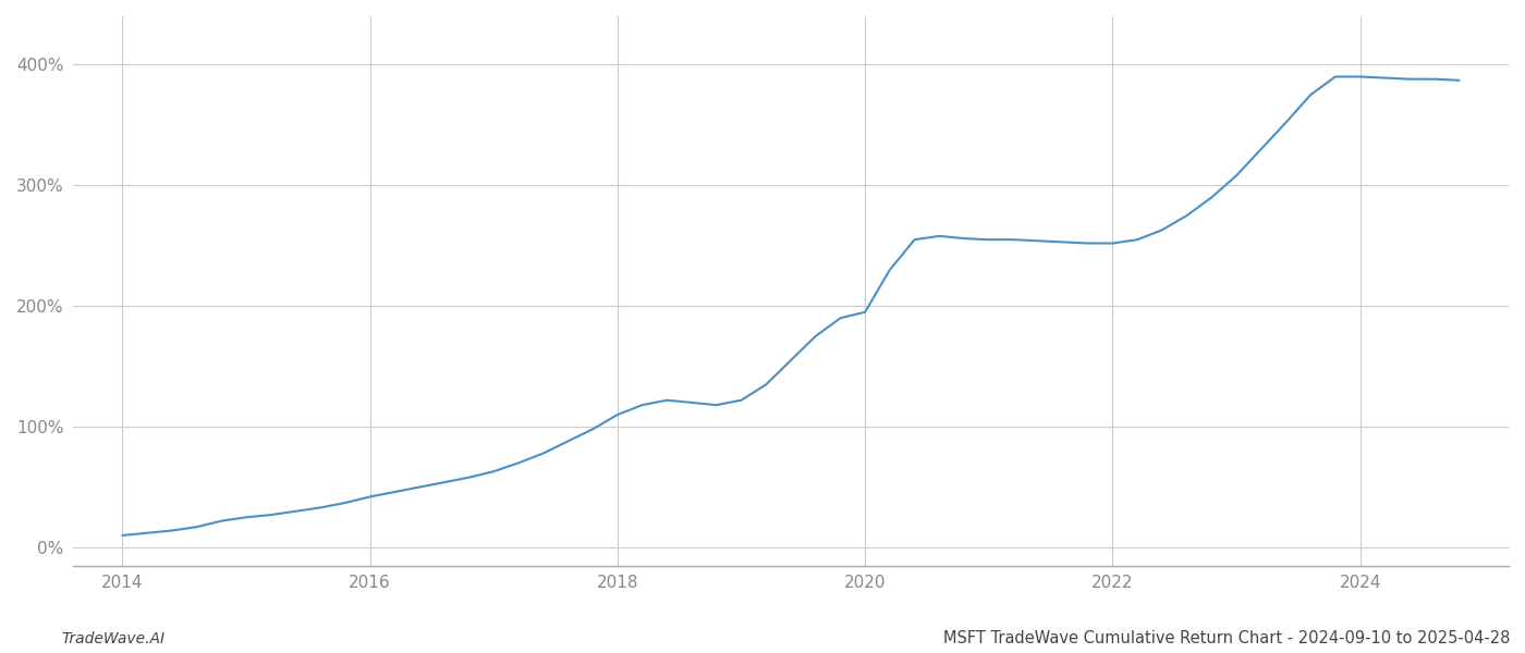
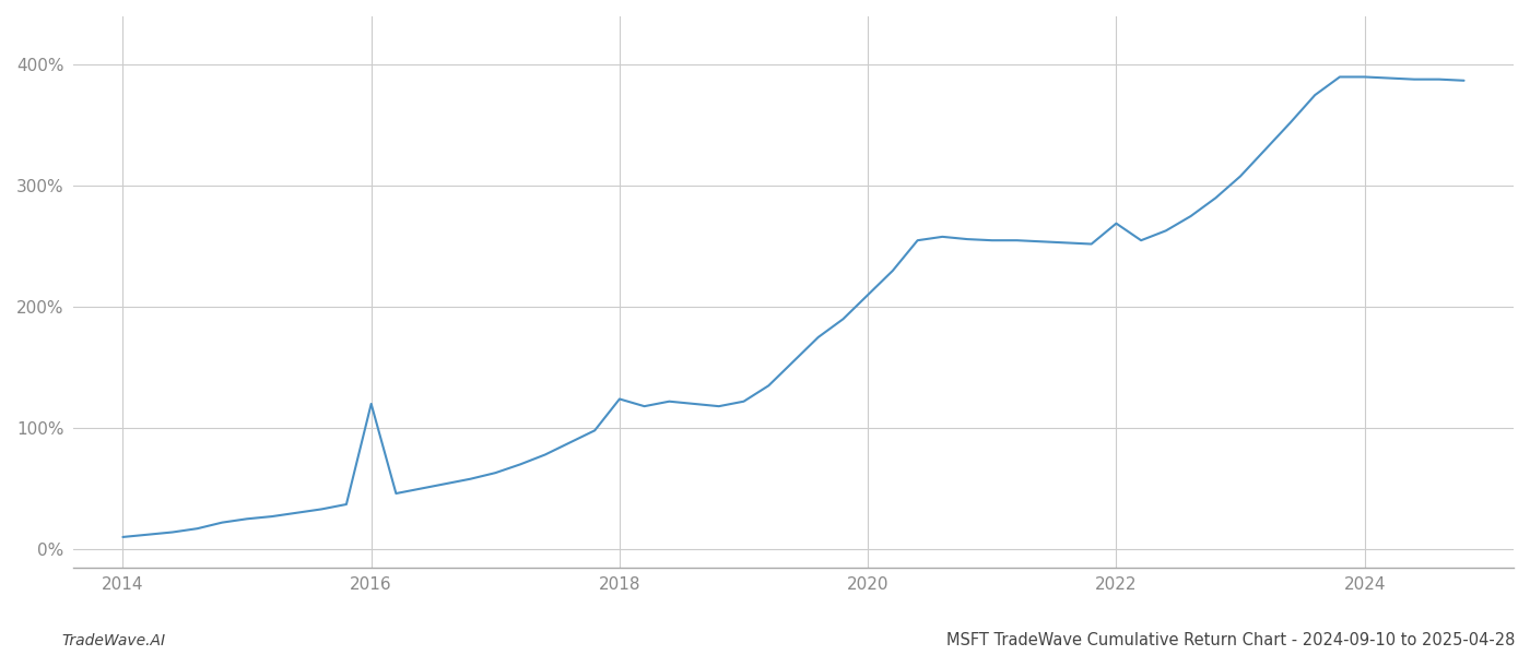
2016: 42% -> 120%
2018: 110% -> 124%
2020: 195% -> 210%
2022: 252% -> 269%
